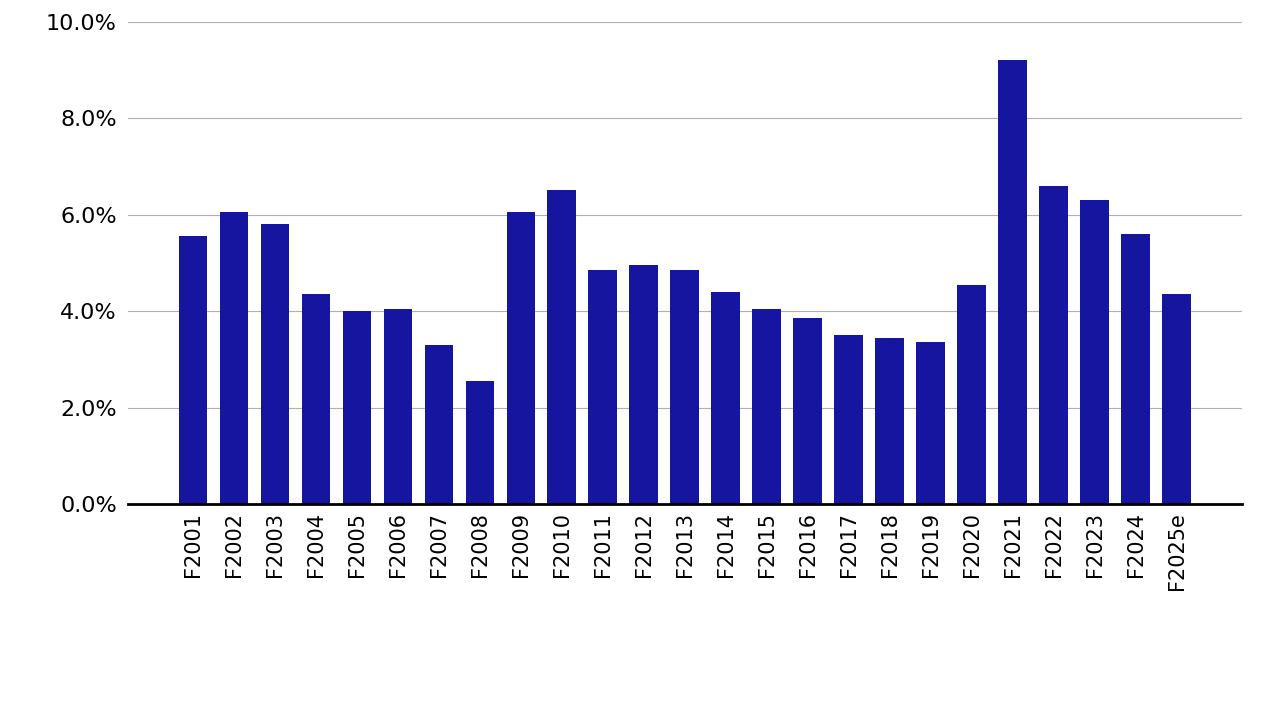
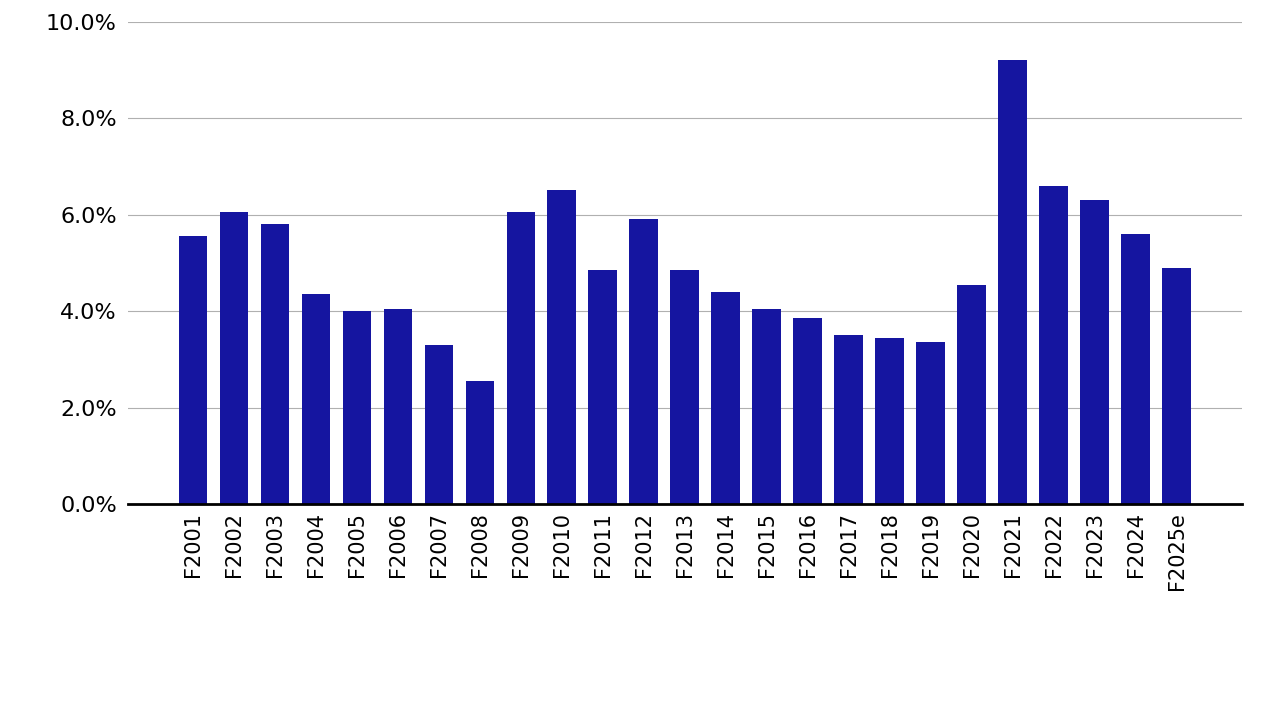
F2012: 4.95% -> 5.90%
F2025e: 4.35% -> 4.90%
